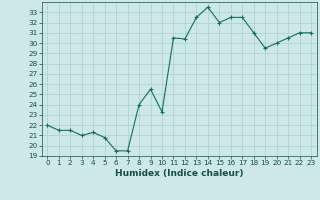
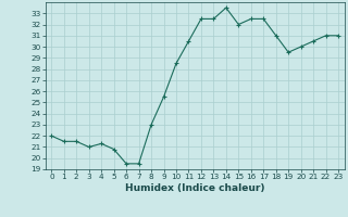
8: 24.0 -> 23.0
10: 23.3 -> 28.5
12: 30.4 -> 32.5
